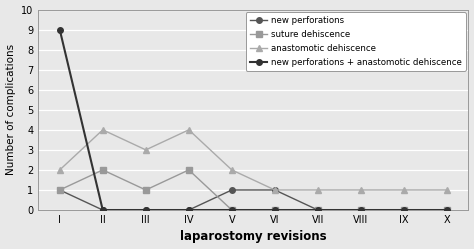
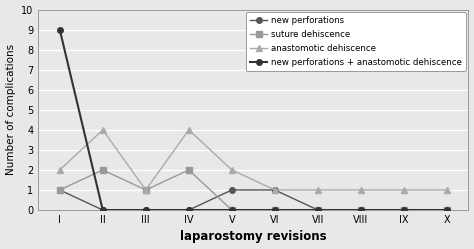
anastomotic dehiscence/III: 3 -> 1
